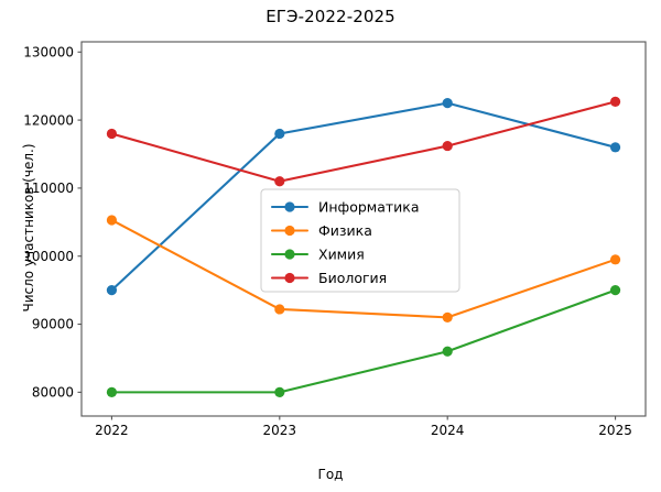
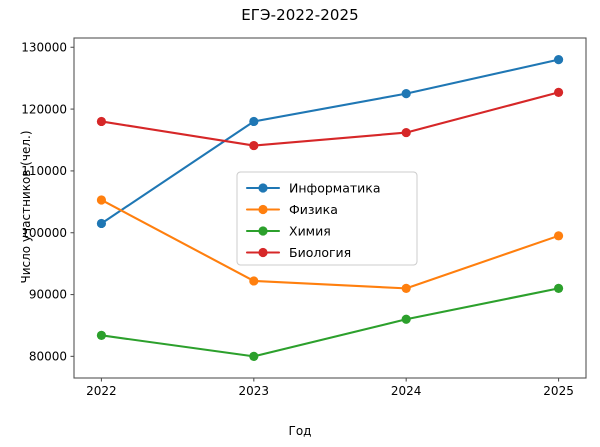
Информатика/2022: 95000 -> 102000
Химия/2022: 80000 -> 83000
Биология/2023: 111000 -> 114000
Информатика/2025: 116000 -> 128000
Химия/2025: 95000 -> 91000
